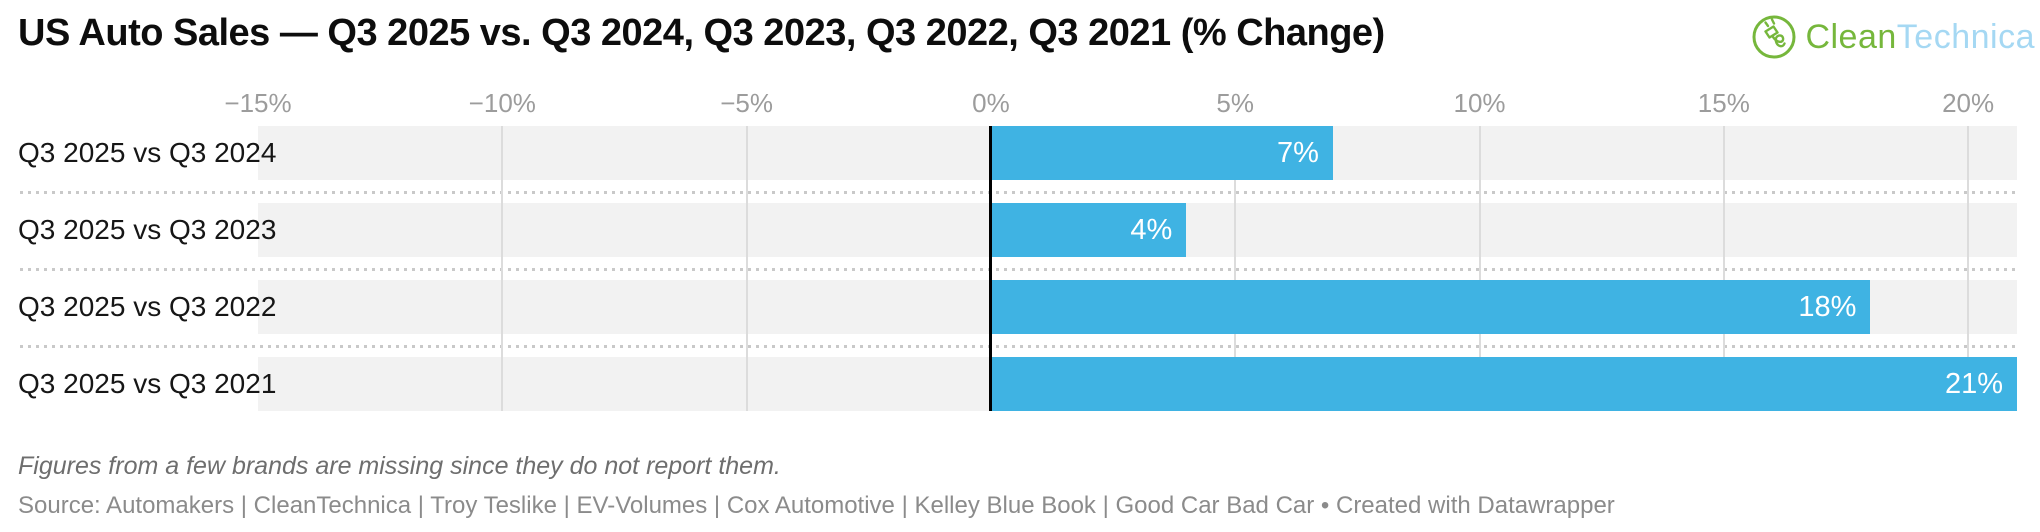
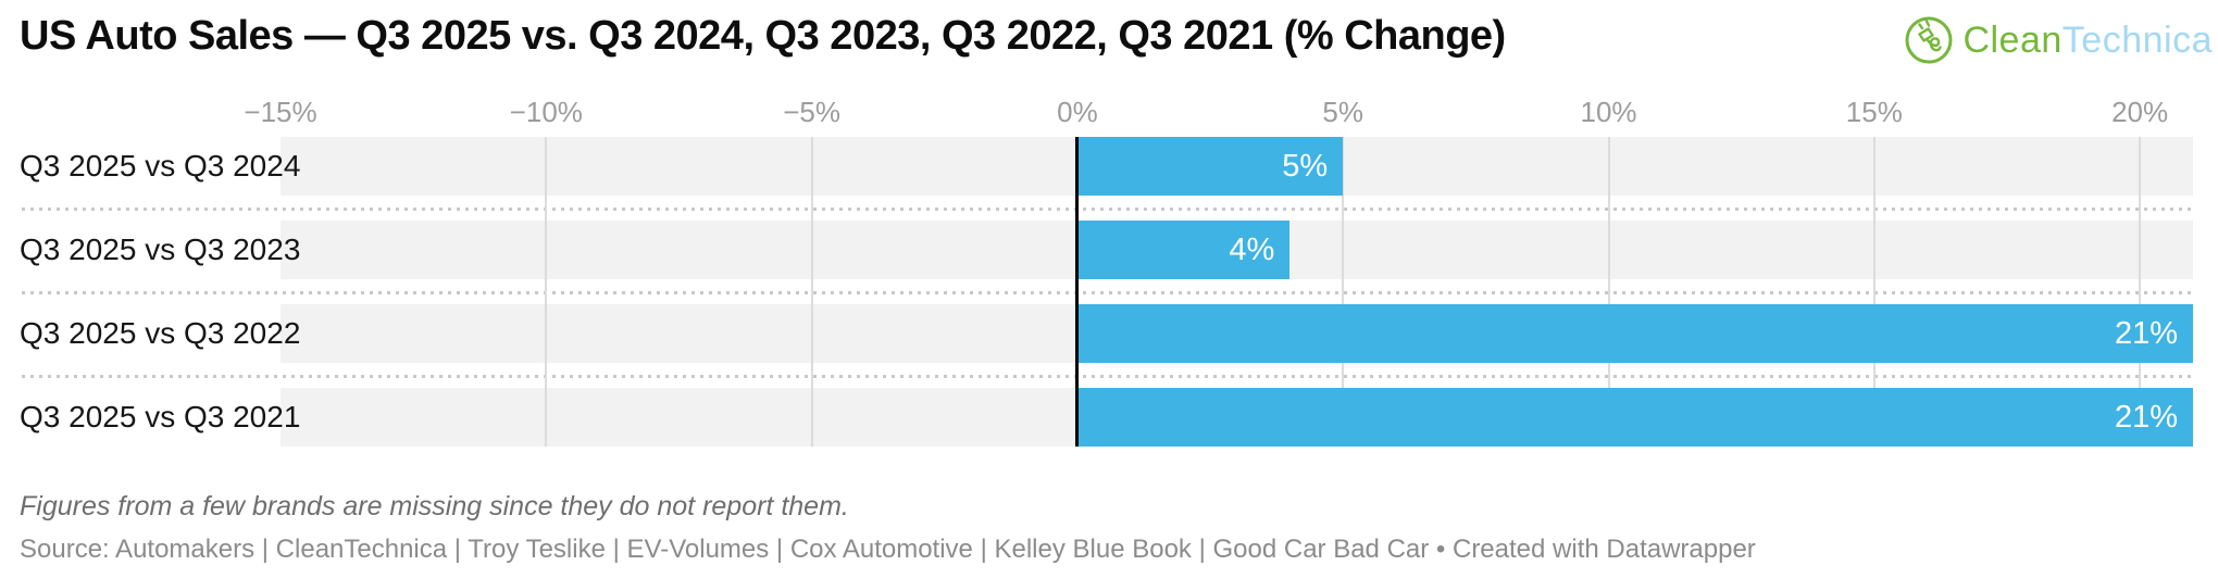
Q3 2025 vs Q3 2024: 7% -> 5%
Q3 2025 vs Q3 2022: 18% -> 21%
